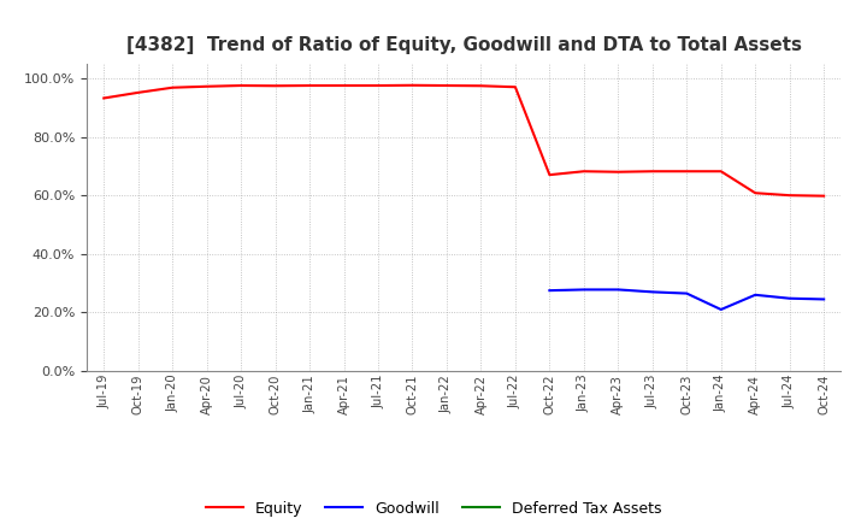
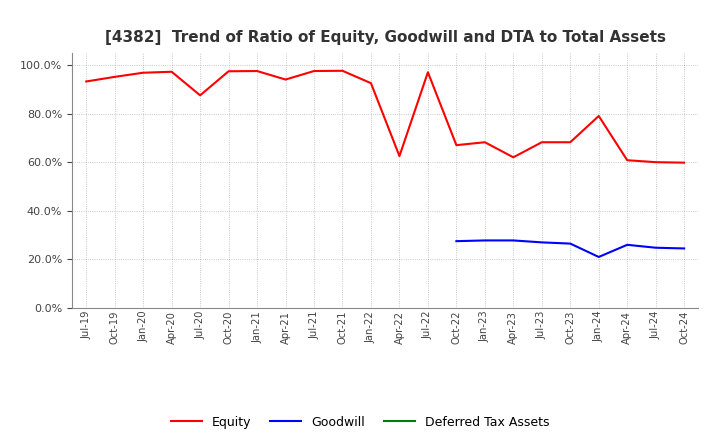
Equity/Jul-20: 97.5% -> 87.5%
Equity/Apr-21: 97.5% -> 94.0%
Equity/Jan-22: 97.5% -> 92.5%
Equity/Apr-22: 97.4% -> 62.5%
Equity/Apr-23: 68.0% -> 62.0%
Equity/Jan-24: 68.2% -> 79.0%
